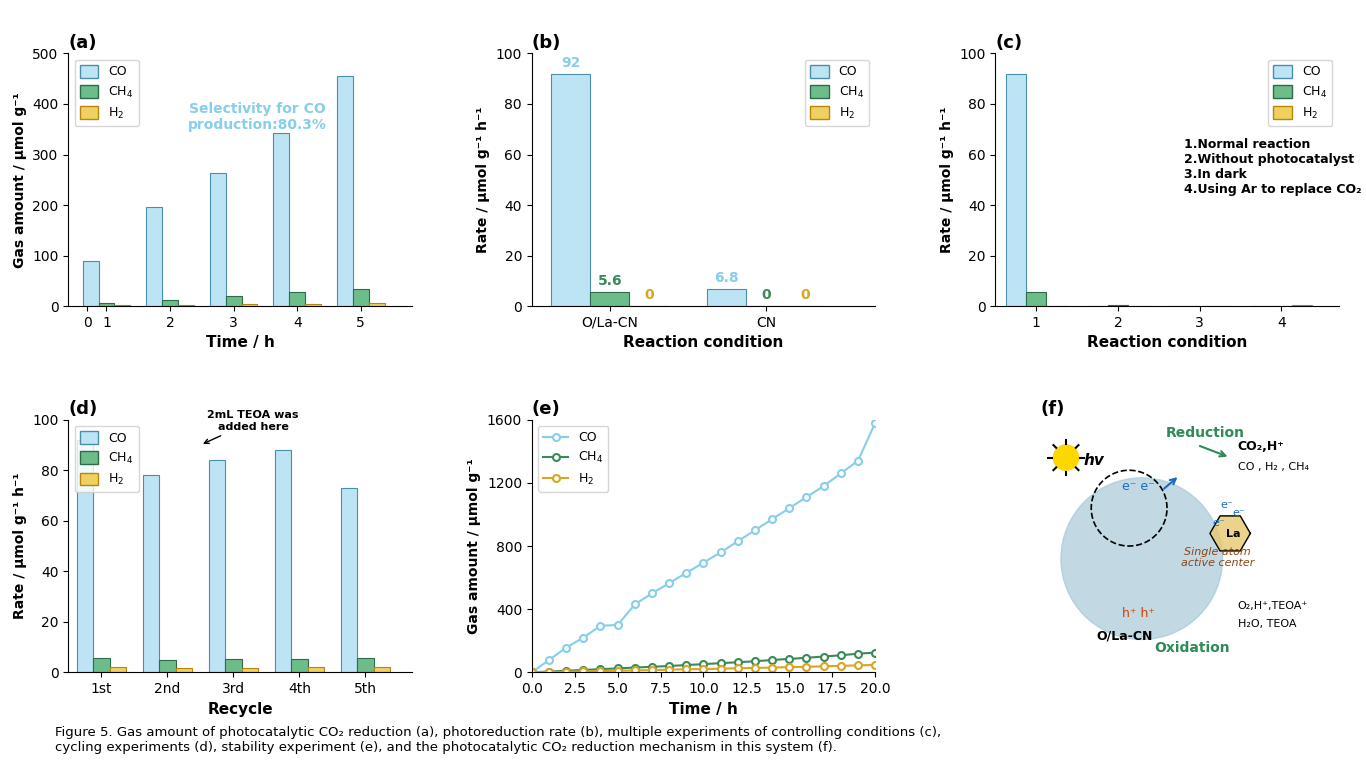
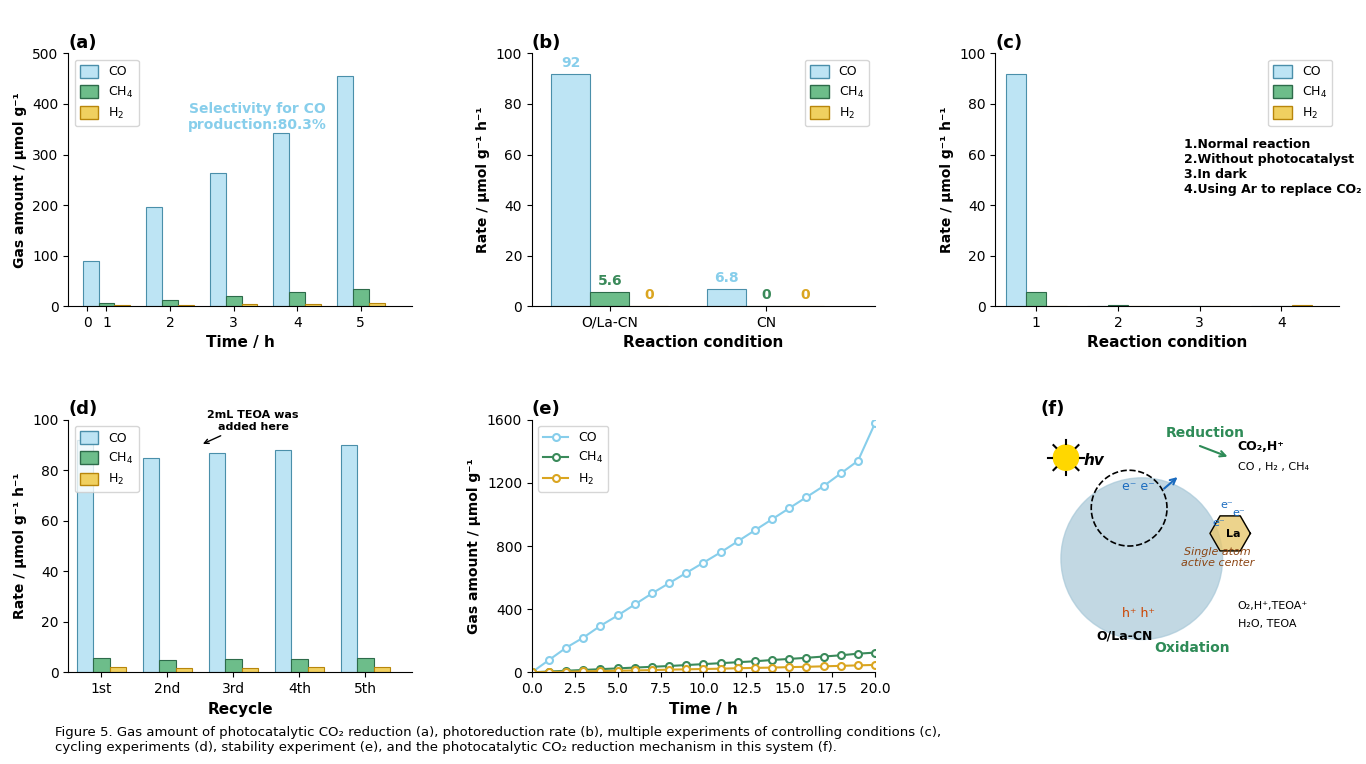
(d)/CO/2nd: 78 -> 85
(d)/CO/3rd: 84 -> 87
(d)/CO/5th: 73 -> 90
(e)/CO/5.0: 300 -> 360
